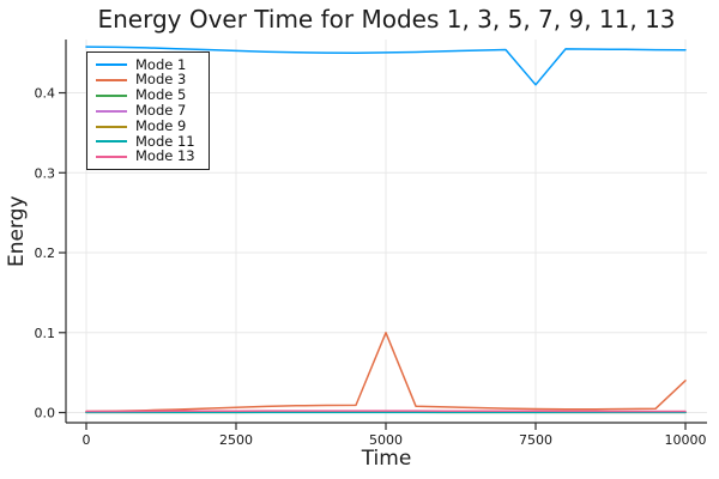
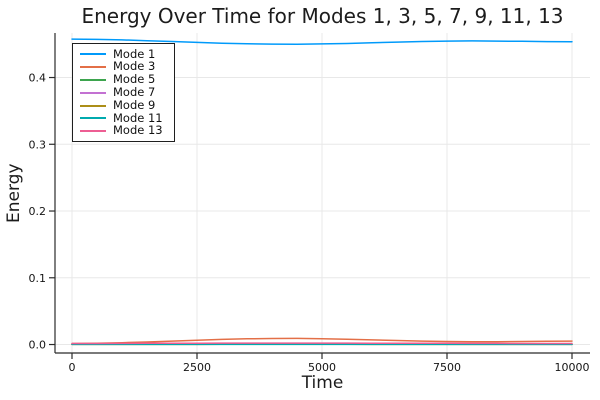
Mode 3/5000: 0.10 -> 0.01
Mode 1/7500: 0.41 -> 0.45
Mode 3/10000: 0.04 -> 0.01
